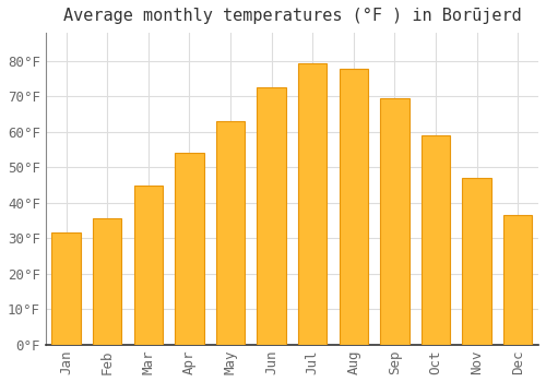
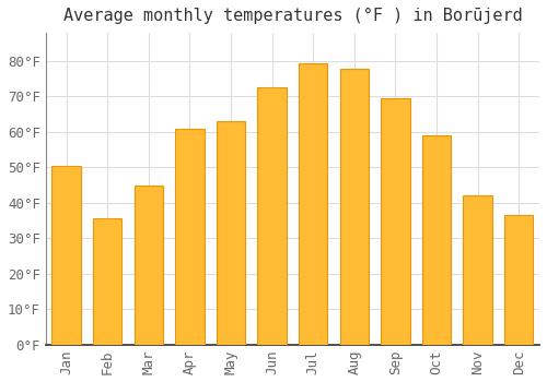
Jan: 31.5°F -> 50.5°F
Apr: 54.0°F -> 61.0°F
Nov: 47.0°F -> 42.0°F
